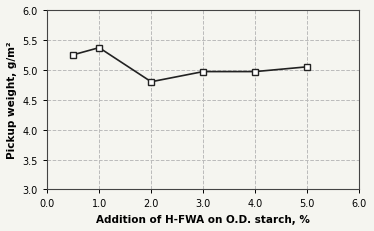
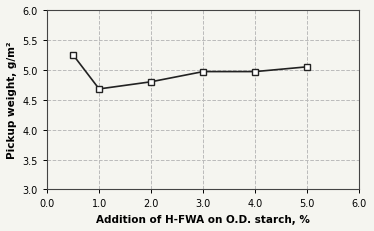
1.0: 5.37 -> 4.68
